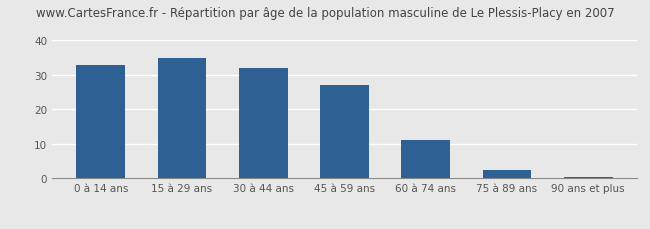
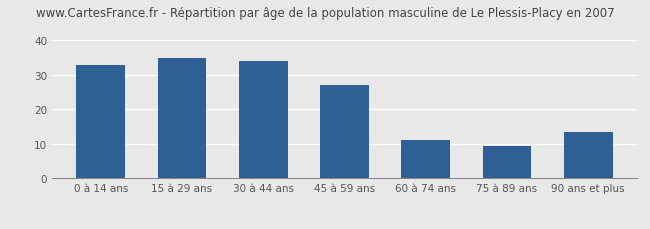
30 à 44 ans: 32.0 -> 34.0
75 à 89 ans: 2.5 -> 9.5
90 ans et plus: 0.4 -> 13.5
